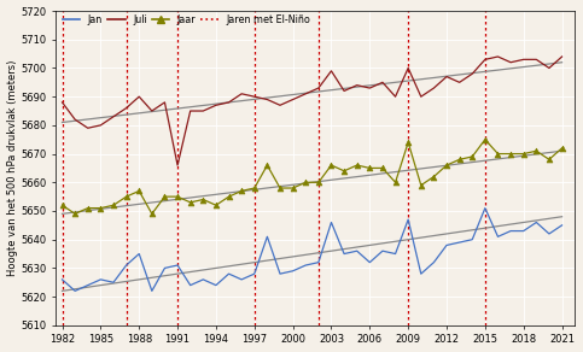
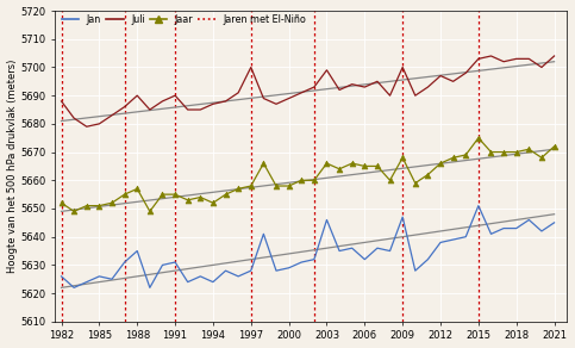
Juli/1991: 5666 -> 5690
Juli/1997: 5690 -> 5700
Jaar/2009: 5674 -> 5668
